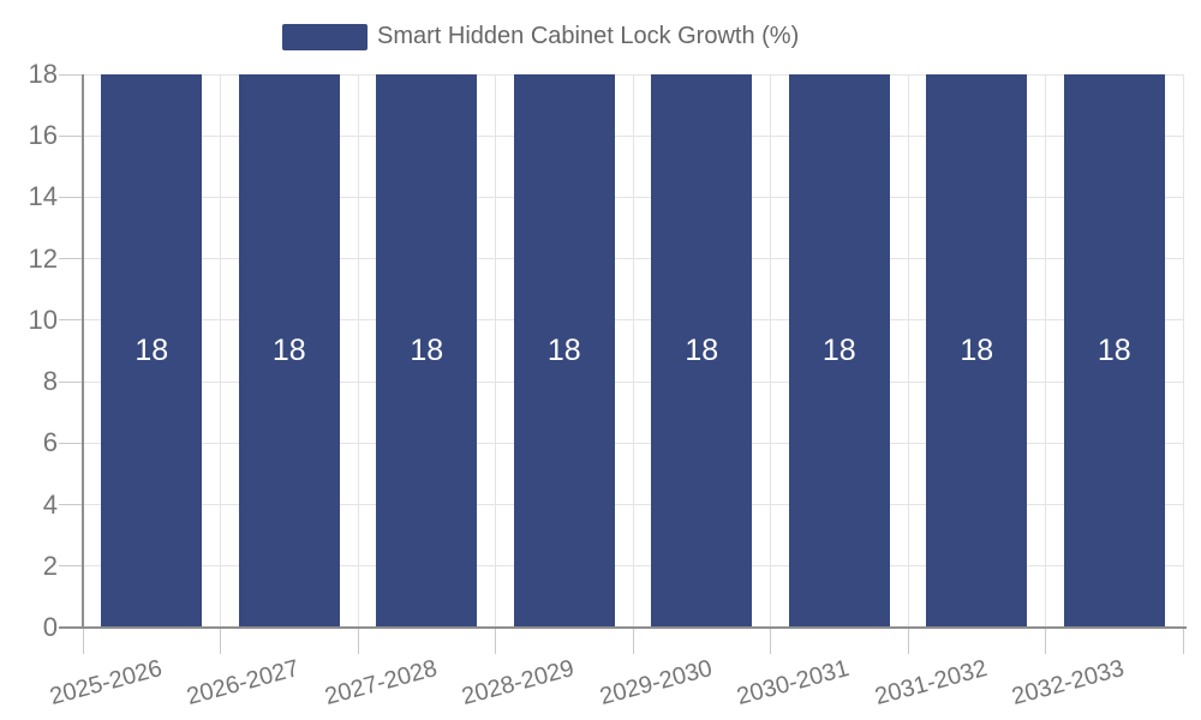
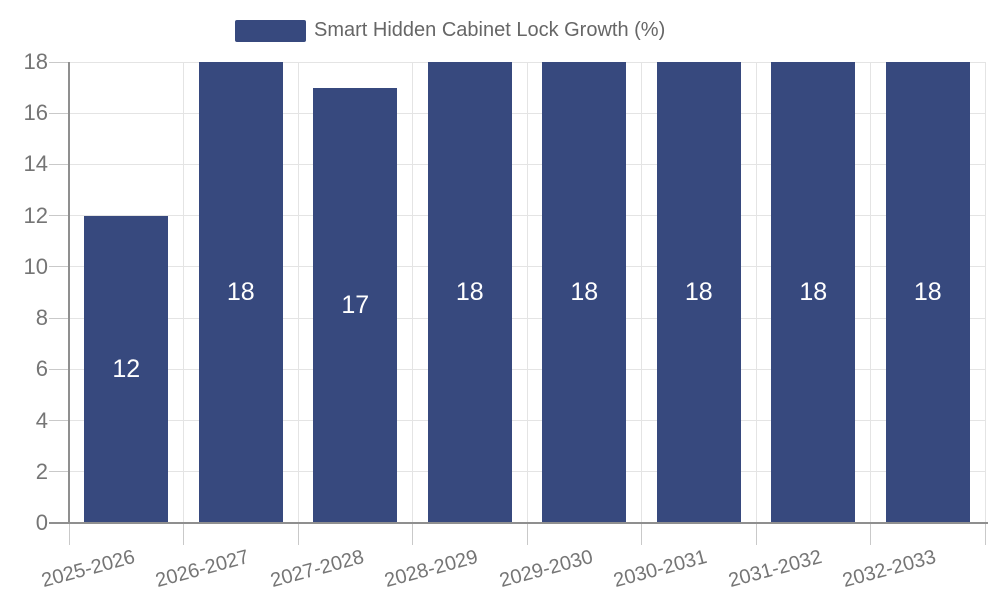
2025-2026: 18 -> 12
2027-2028: 18 -> 17
